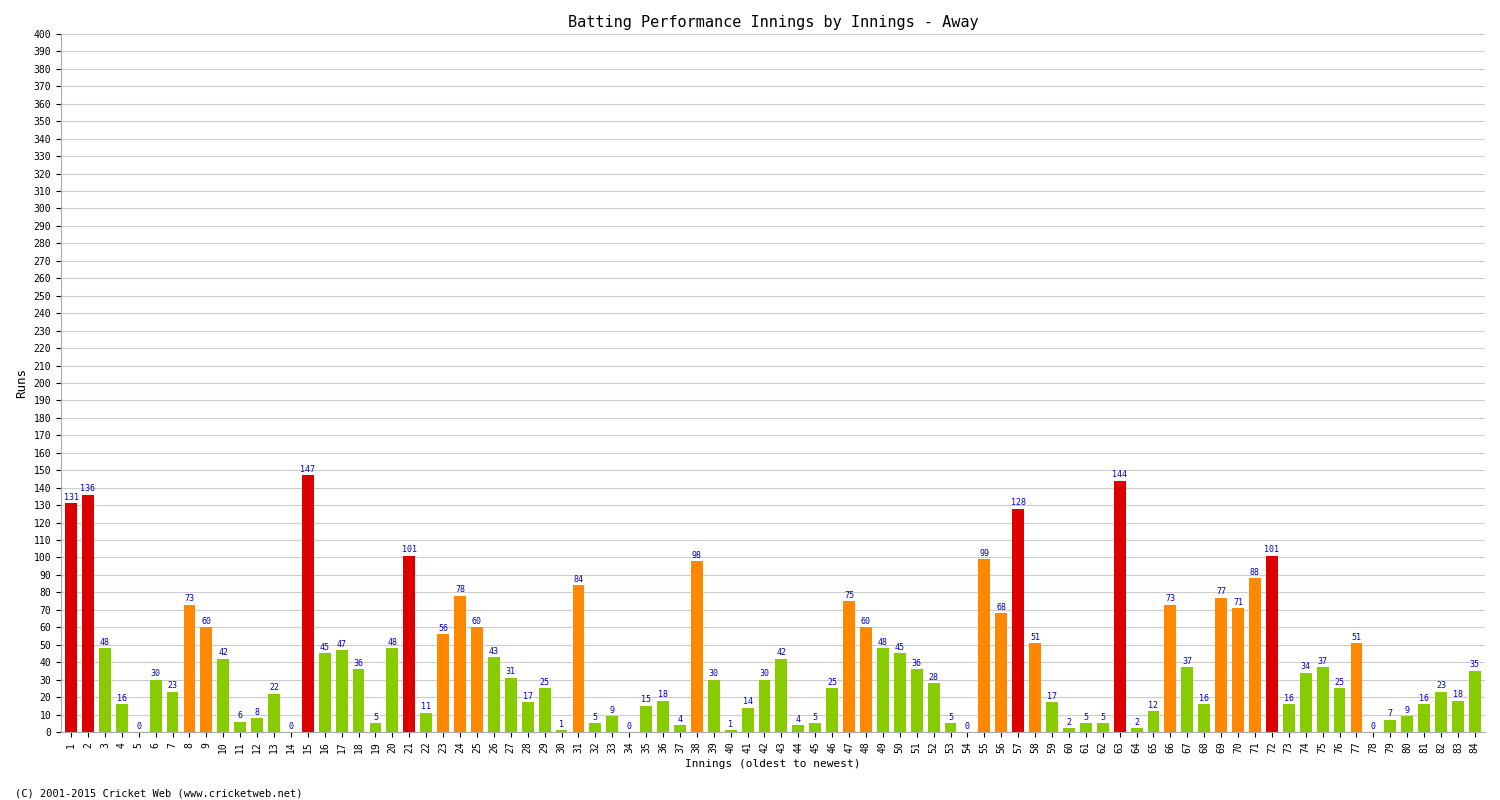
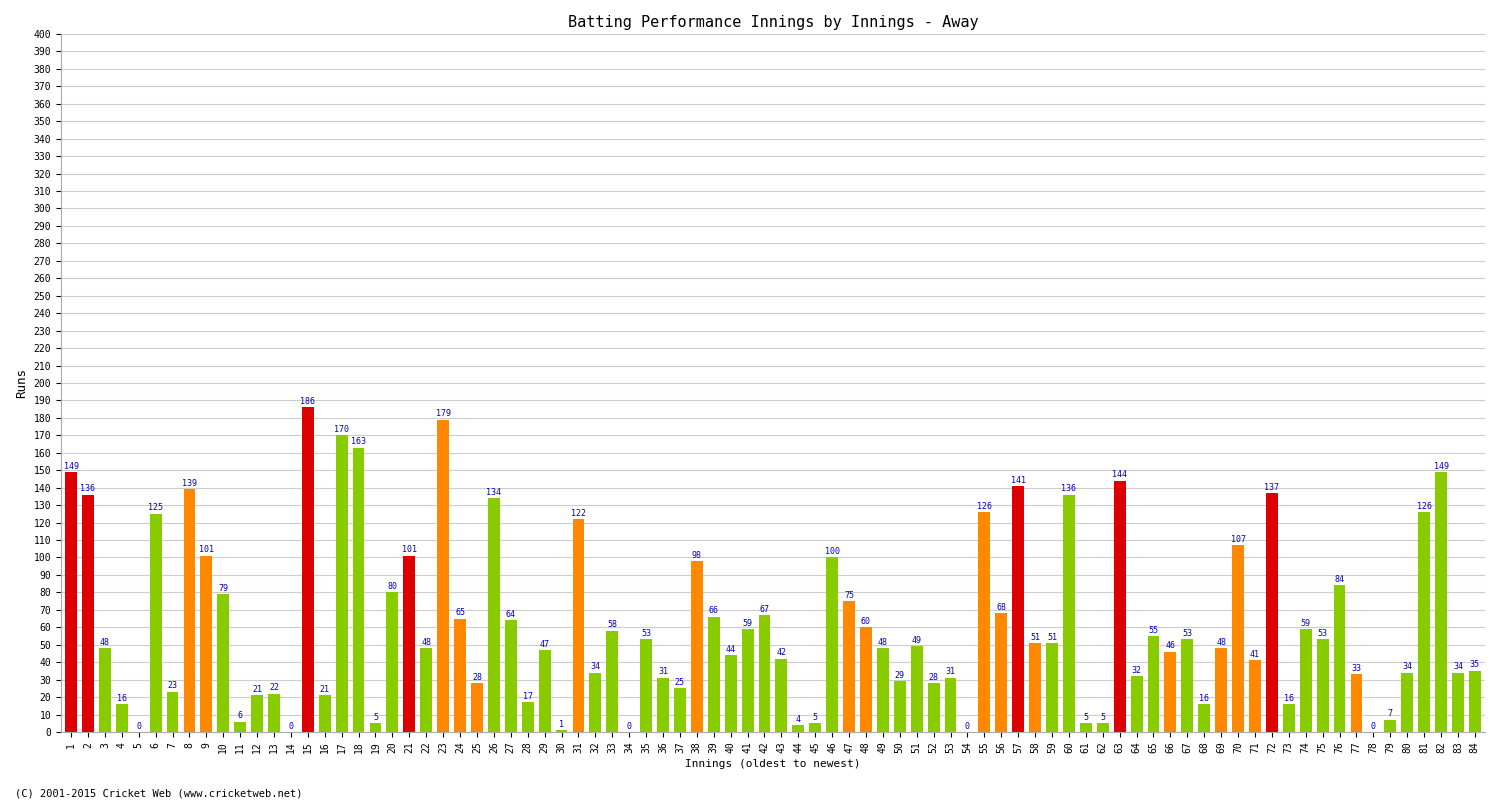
1: 131 -> 149
6: 30 -> 125
8: 73 -> 139
9: 60 -> 101
10: 42 -> 79
12: 8 -> 21
15: 147 -> 186
16: 45 -> 21
17: 47 -> 170
18: 36 -> 163
20: 48 -> 80
22: 11 -> 48
23: 56 -> 179
24: 78 -> 65
25: 60 -> 28
26: 43 -> 134
27: 31 -> 64
29: 25 -> 47
31: 84 -> 122
32: 5 -> 34
33: 9 -> 58
35: 15 -> 53
36: 18 -> 31
37: 4 -> 25
39: 30 -> 66
40: 1 -> 44
41: 14 -> 59
42: 30 -> 67
46: 25 -> 100
50: 45 -> 29
51: 36 -> 49
53: 5 -> 31
55: 99 -> 126
57: 128 -> 141
59: 17 -> 51
60: 2 -> 136
64: 2 -> 32
65: 12 -> 55
66: 73 -> 46
67: 37 -> 53
69: 77 -> 48
70: 71 -> 107
71: 88 -> 41
72: 101 -> 137
74: 34 -> 59
75: 37 -> 53
76: 25 -> 84
77: 51 -> 33
80: 9 -> 34
81: 16 -> 126
82: 23 -> 149
83: 18 -> 34
